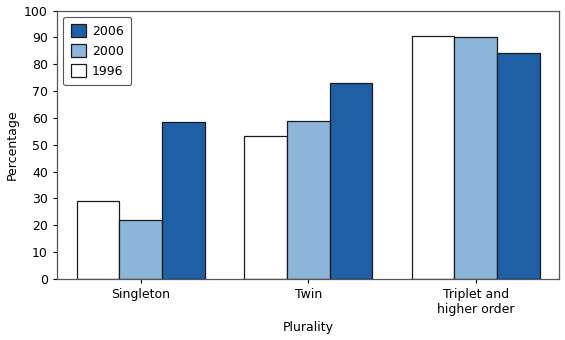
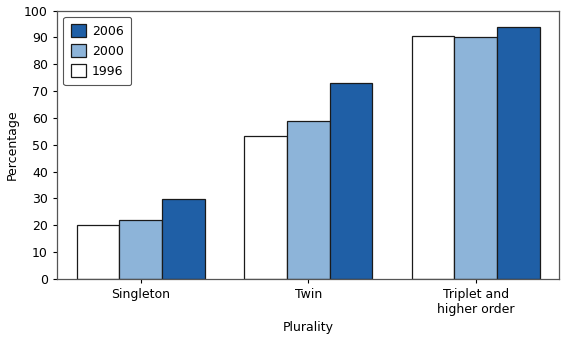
1996/Singleton: 29.0 -> 19.9
2006/Singleton: 58.5 -> 29.6
2006/Triplet and higher order: 84.0 -> 93.9
